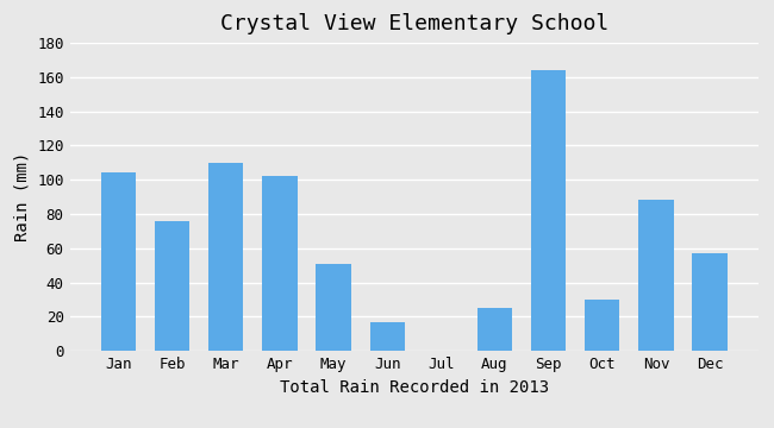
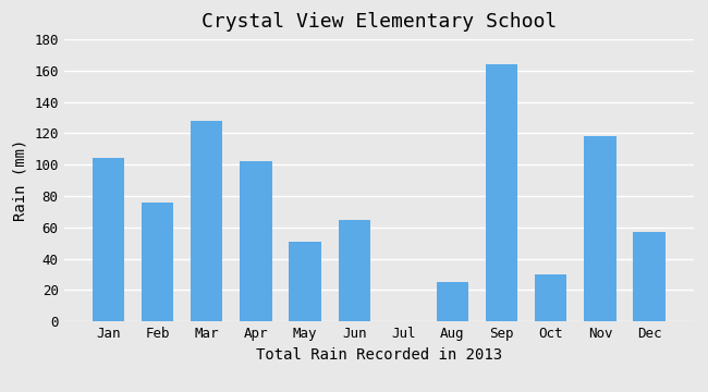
Mar: 110 -> 128
Jun: 17 -> 65
Nov: 88 -> 118
